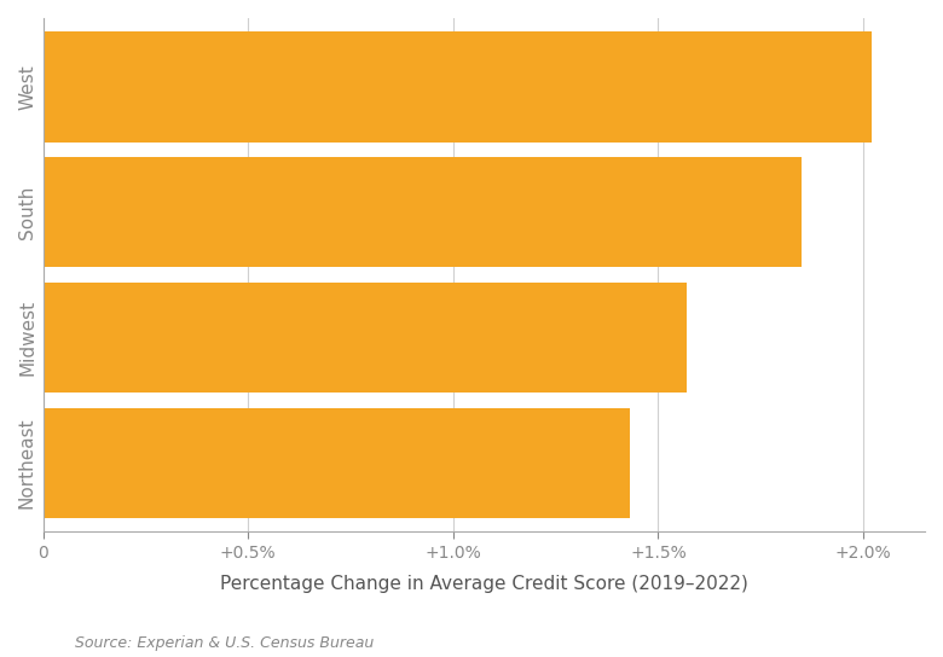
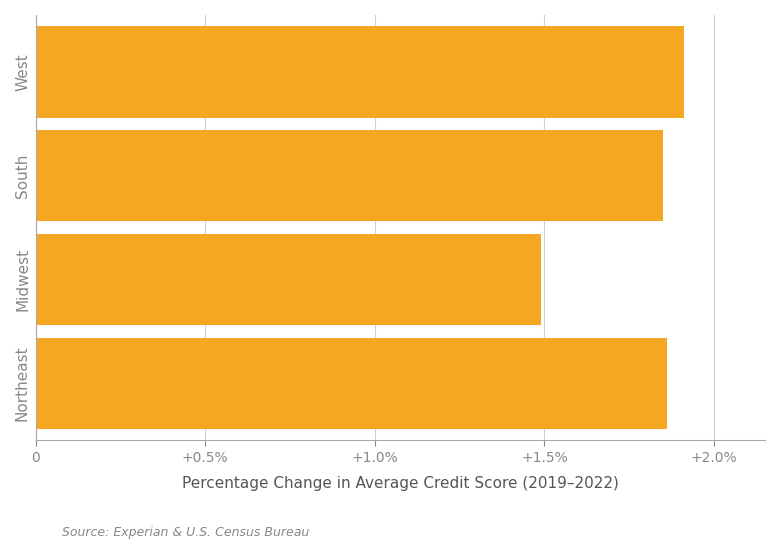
West: 2.02% -> 1.91%
Midwest: 1.57% -> 1.49%
Northeast: 1.43% -> 1.86%
